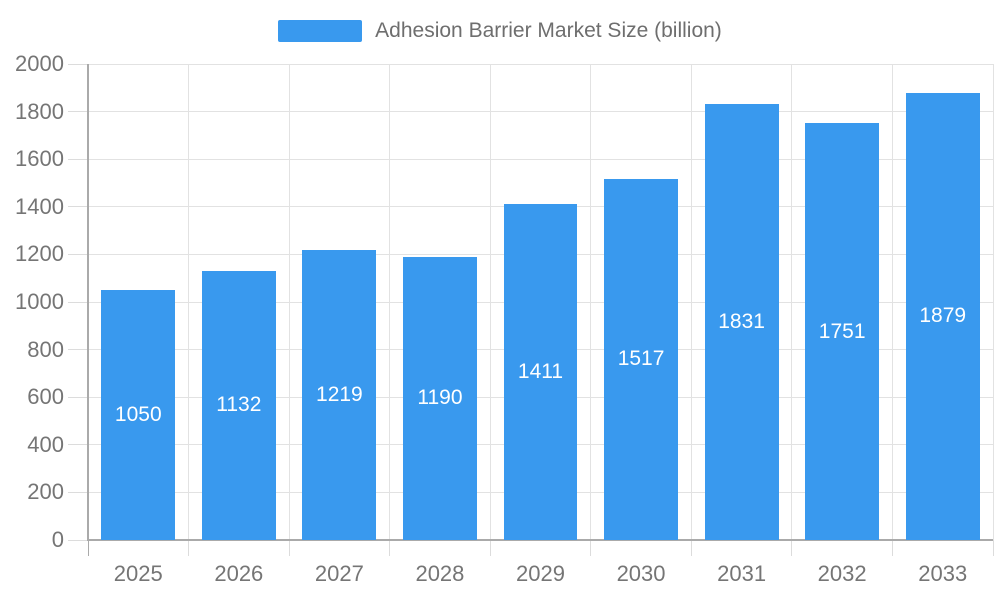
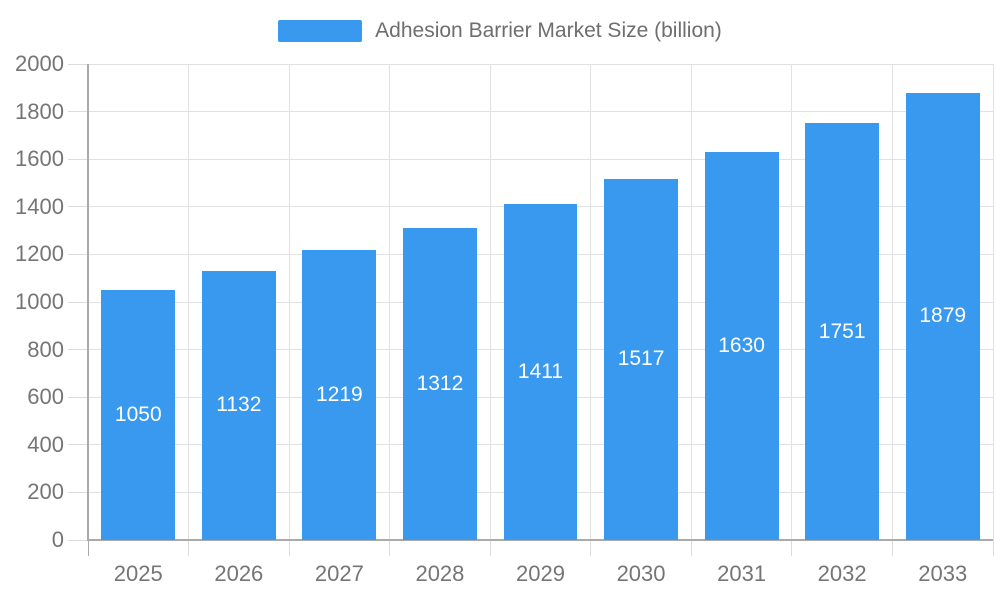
2028: 1190 -> 1312
2031: 1831 -> 1630
